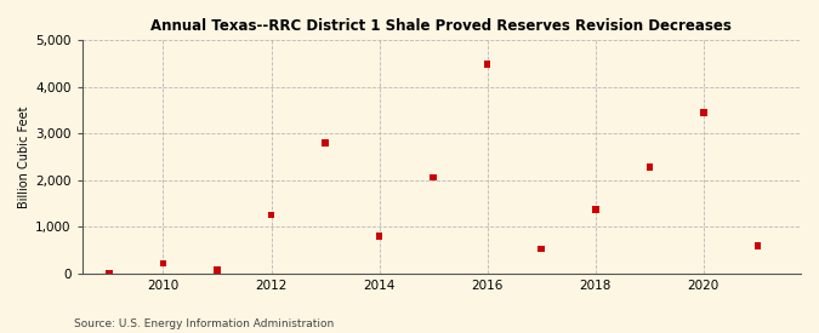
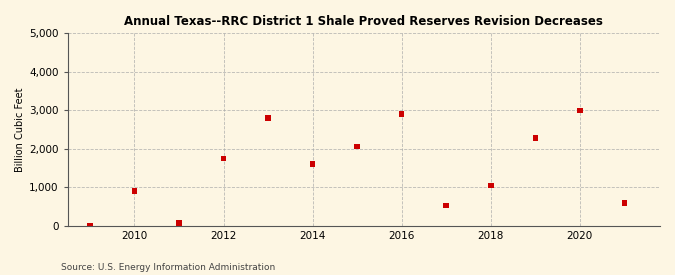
2010: 220 -> 900
2012: 1,260 -> 1,750
2014: 800 -> 1,600
2016: 4,490 -> 2,900
2018: 1,380 -> 1,050
2020: 3,450 -> 3,000
